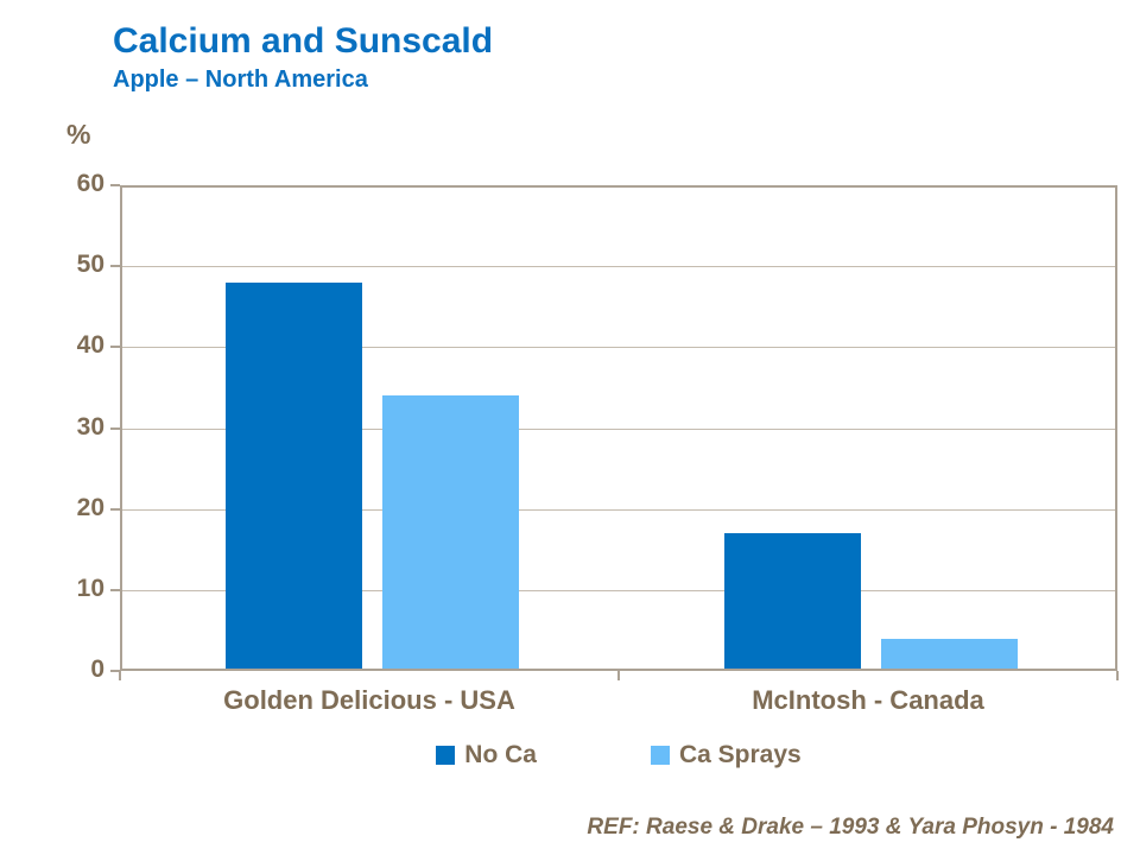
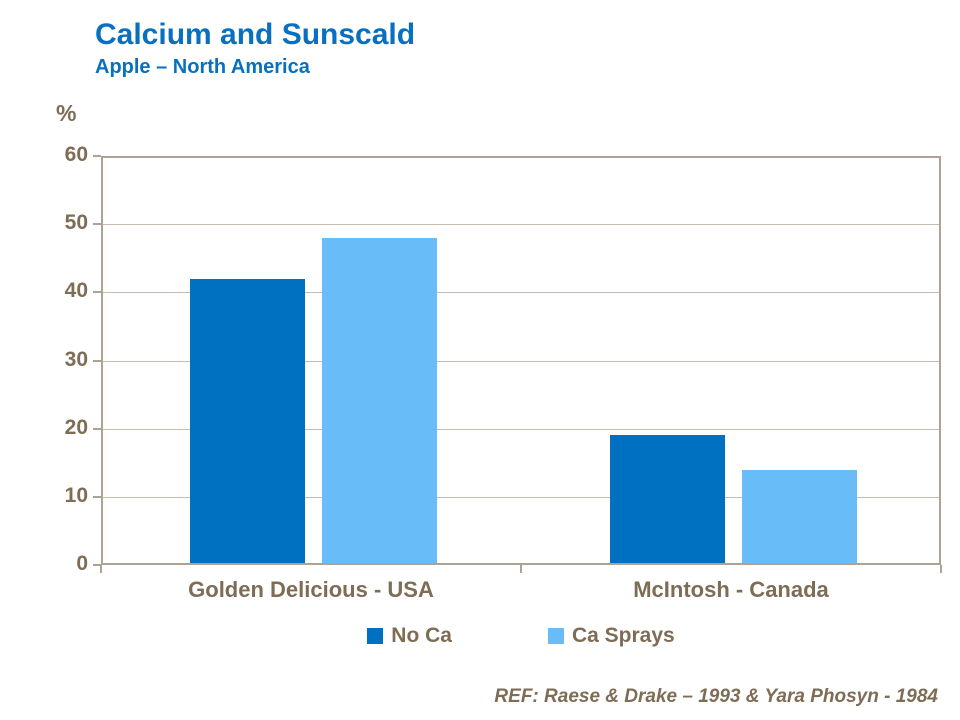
No Ca/Golden Delicious - USA: 48 -> 42
Ca Sprays/Golden Delicious - USA: 34 -> 48
No Ca/McIntosh - Canada: 17 -> 19
Ca Sprays/McIntosh - Canada: 4 -> 14
